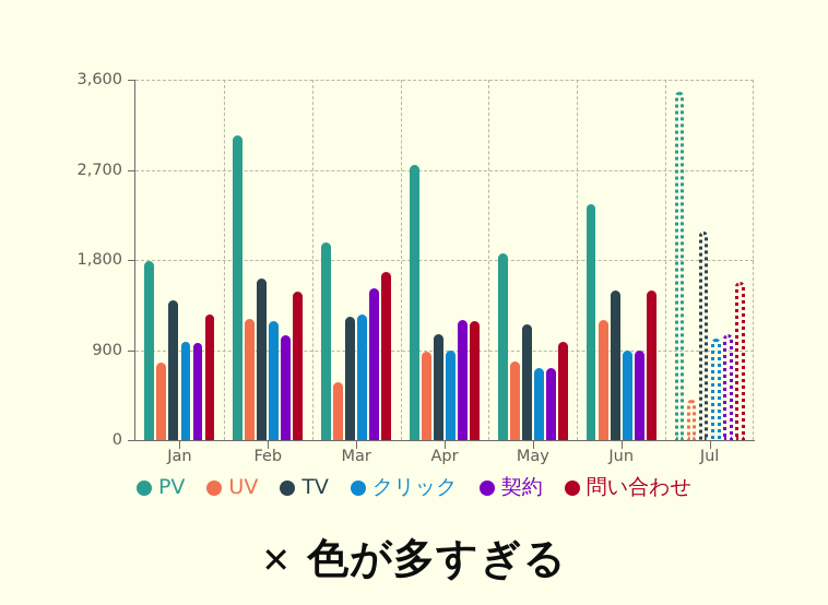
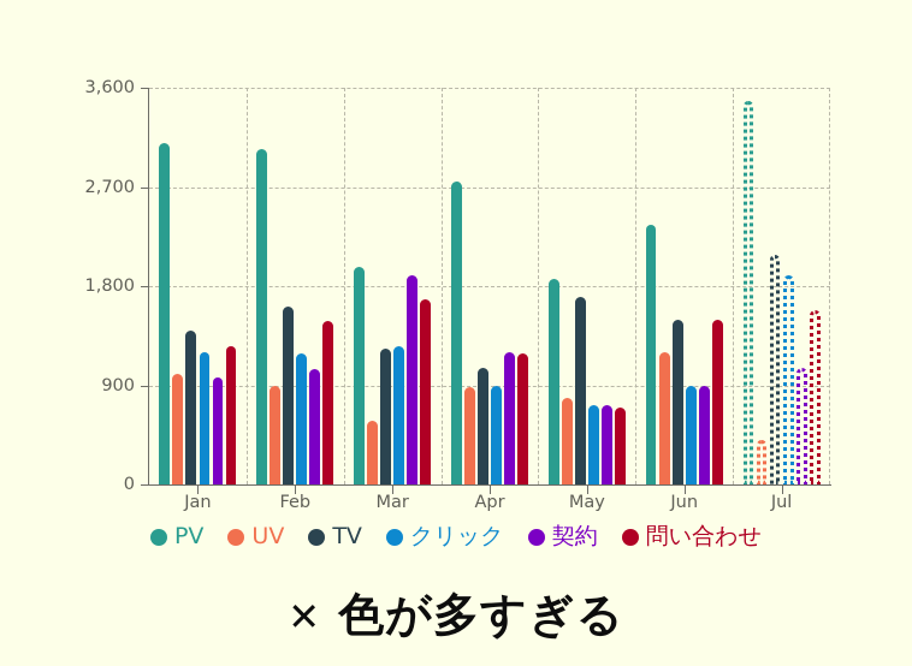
PV/Jan: 1800 -> 3100
UV/Jan: 800 -> 1000
クリック/Jan: 1000 -> 1200
UV/Feb: 1200 -> 900
契約/Mar: 1500 -> 1900
TV/May: 1200 -> 1700
問い合わせ/May: 1000 -> 700
クリック/Jul: 1000 -> 1900
